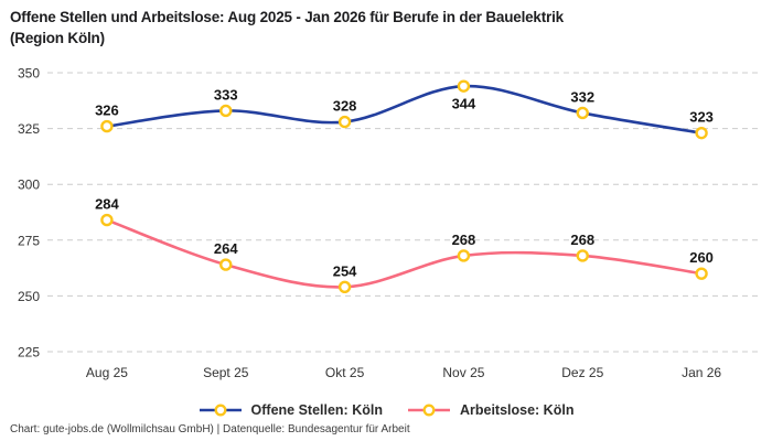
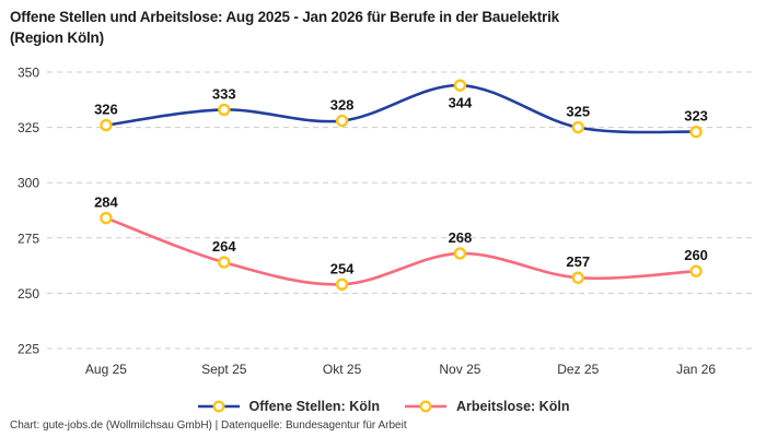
Offene Stellen: Köln/Dez 25: 332 -> 325
Arbeitslose: Köln/Dez 25: 268 -> 257
